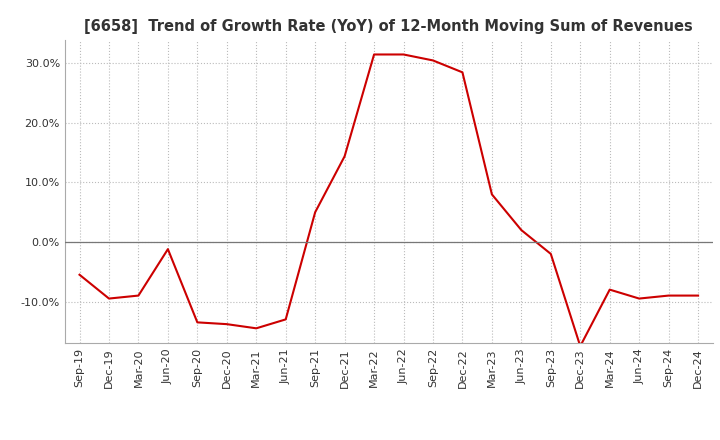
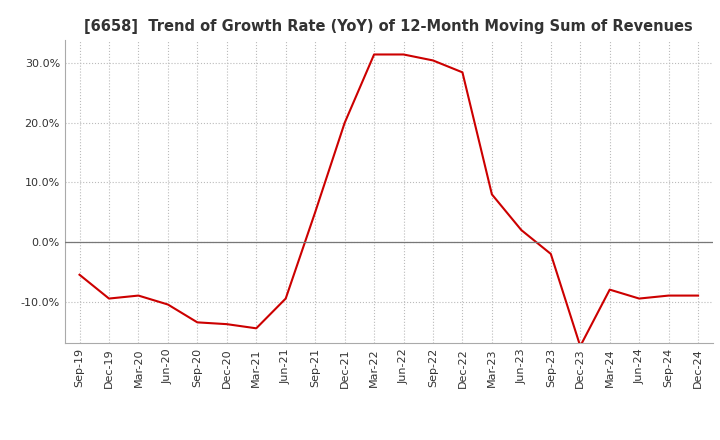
Jun-20: -1.2% -> -10.5%
Jun-21: -13.0% -> -9.5%
Dec-21: 14.4% -> 20.0%
